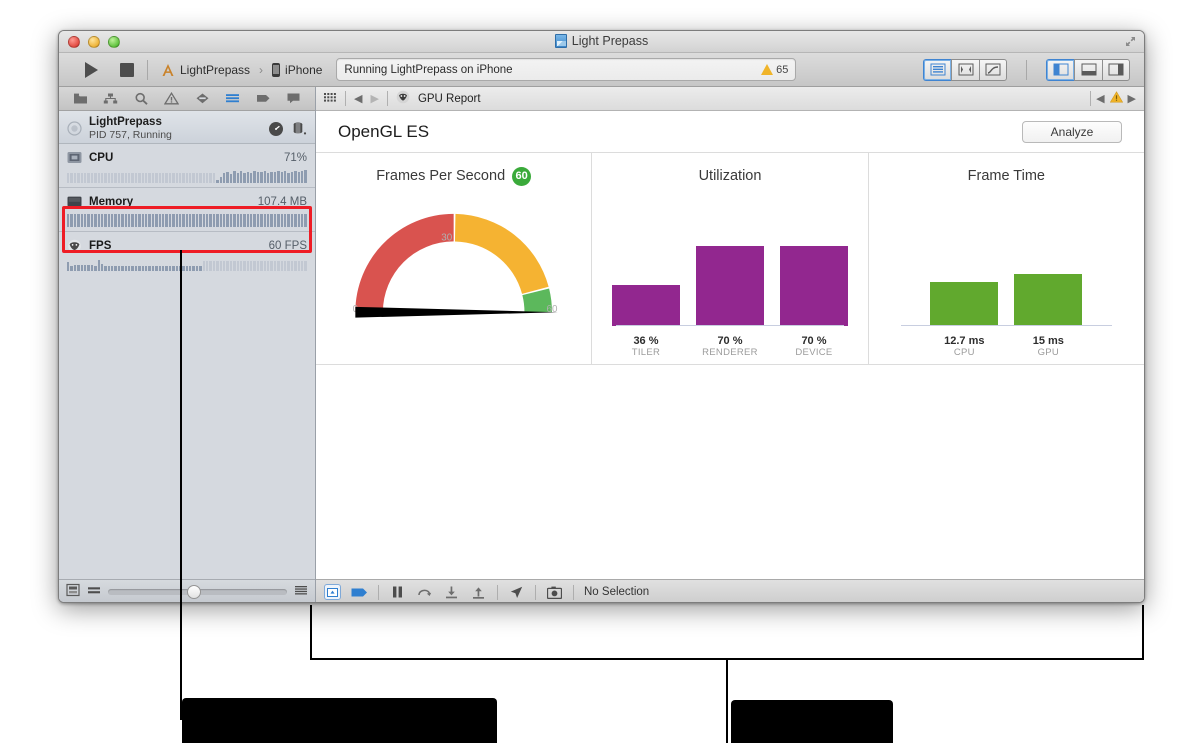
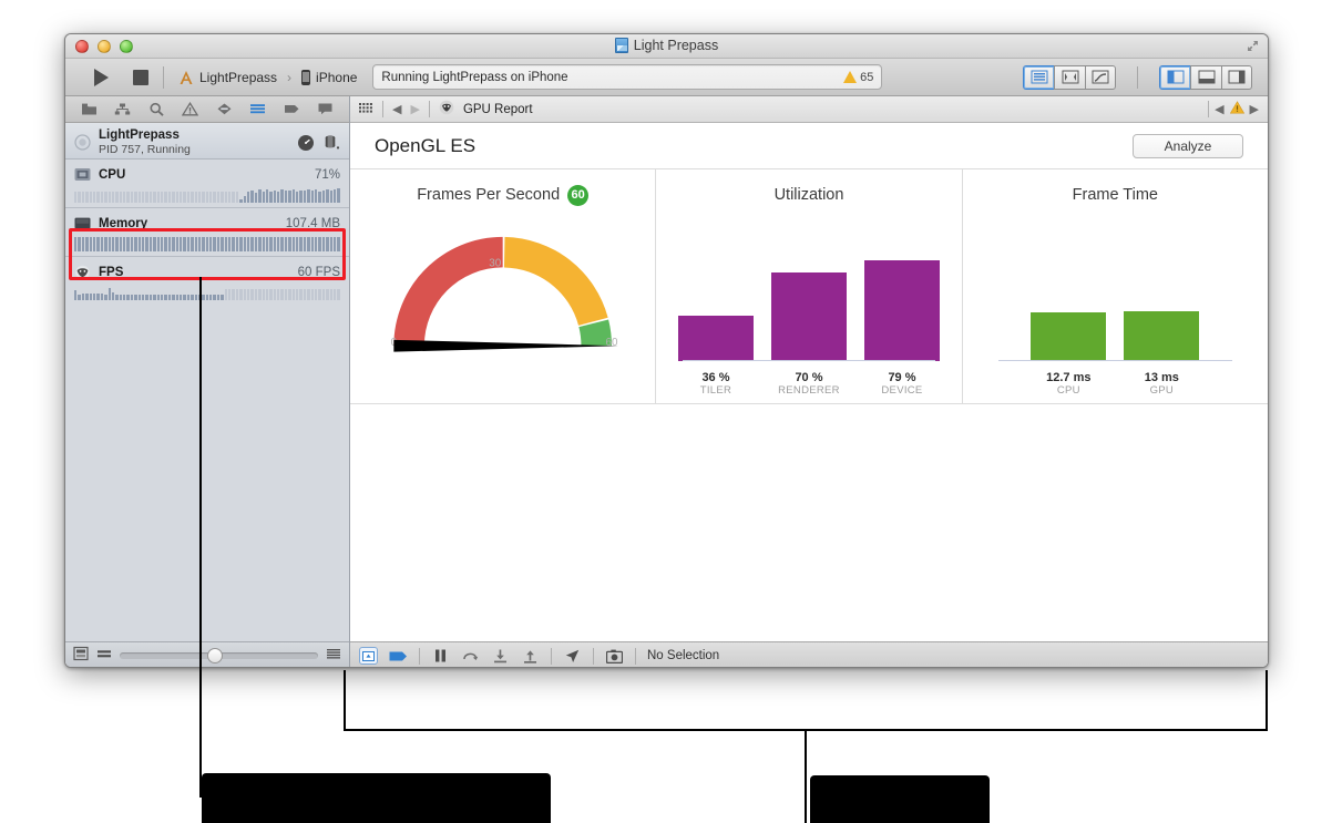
Utilization/DEVICE: 70 -> 79
Frame Time/GPU: 15 -> 13
